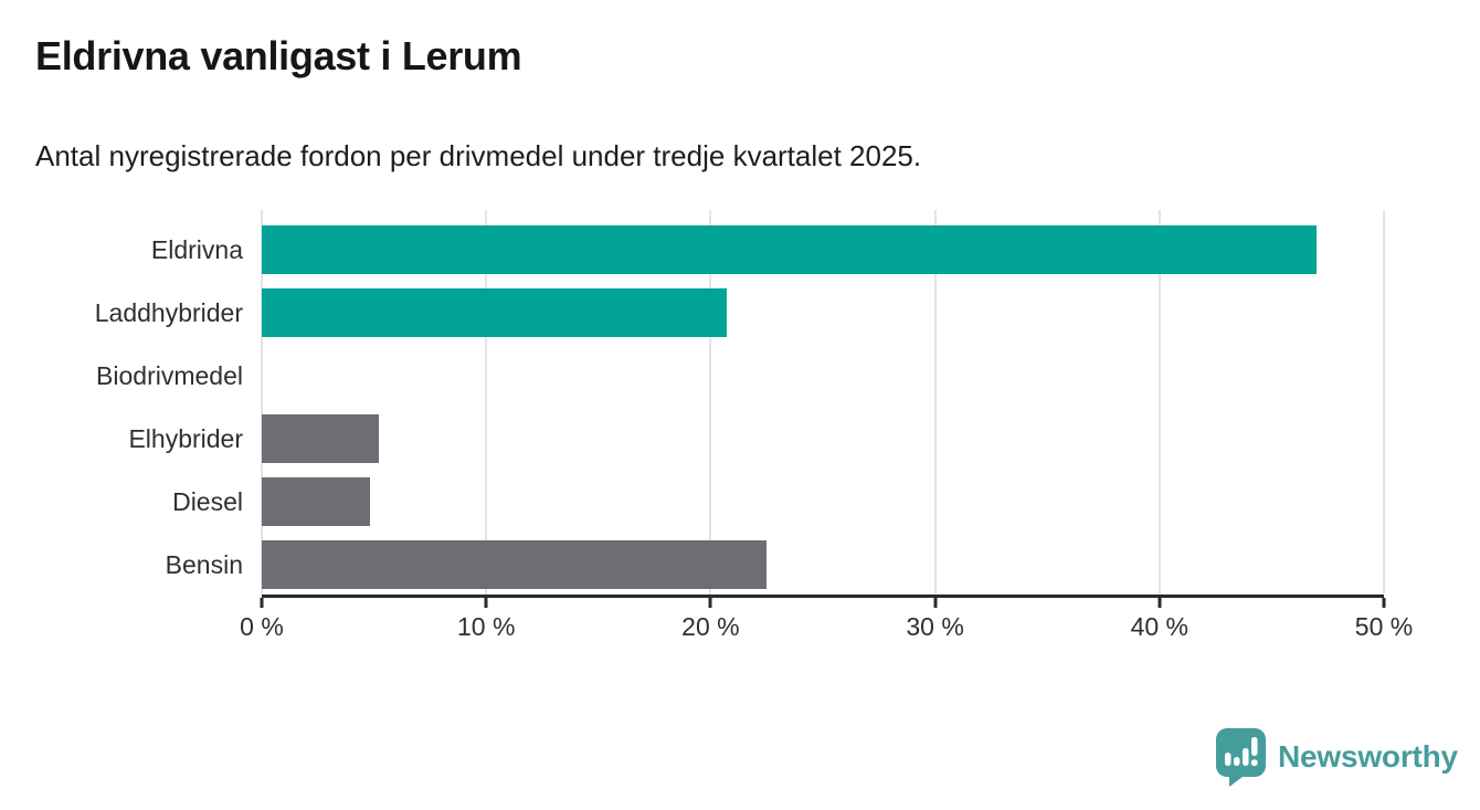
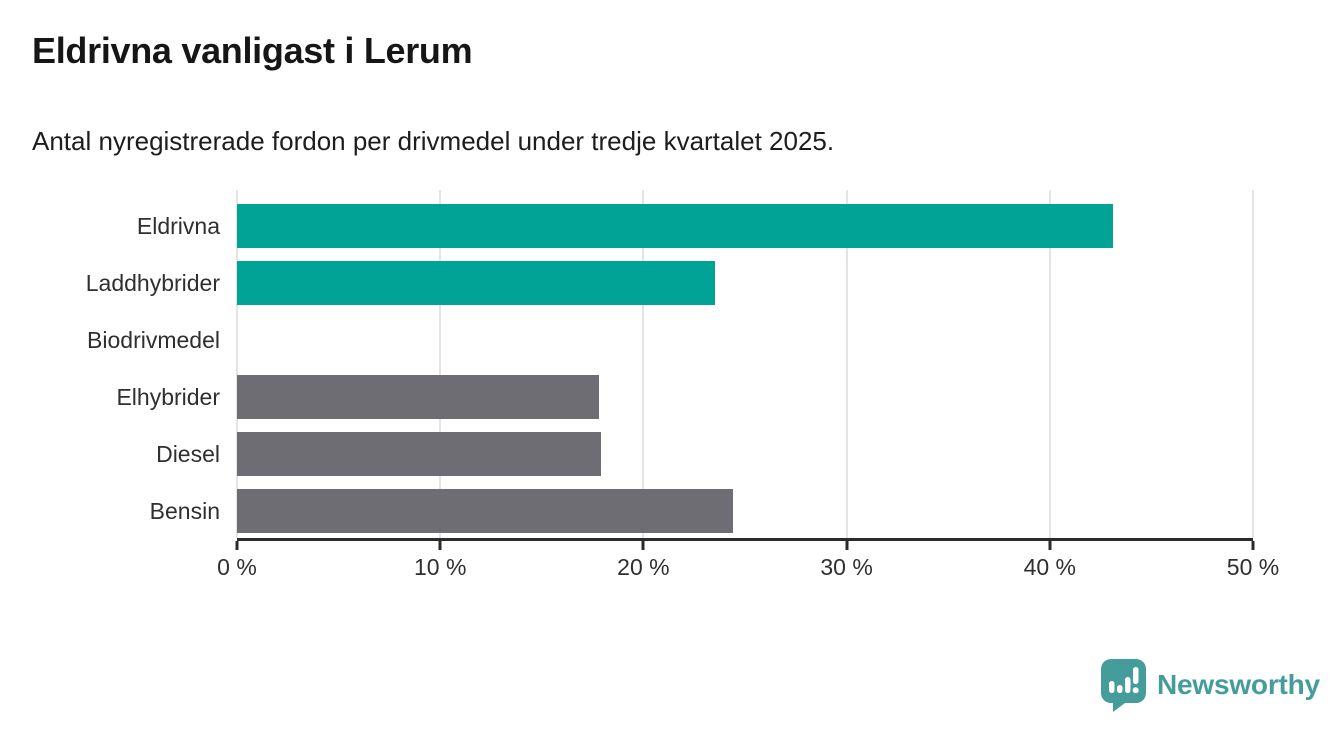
Eldrivna: 47.0% -> 43.1%
Laddhybrider: 20.7% -> 23.5%
Elhybrider: 5.2% -> 17.8%
Diesel: 4.8% -> 17.9%
Bensin: 22.5% -> 24.4%
